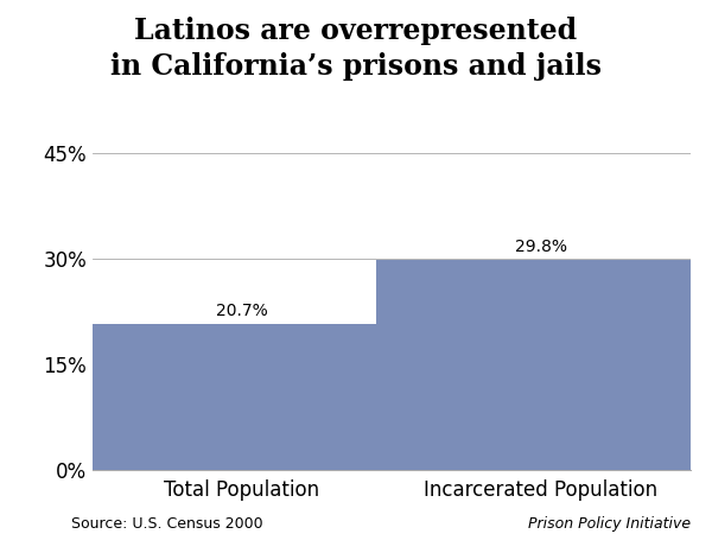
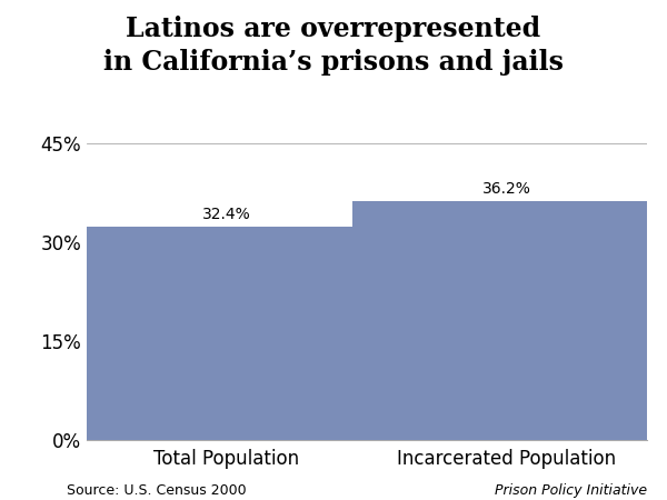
Total Population: 20.7% -> 32.4%
Incarcerated Population: 29.8% -> 36.2%
